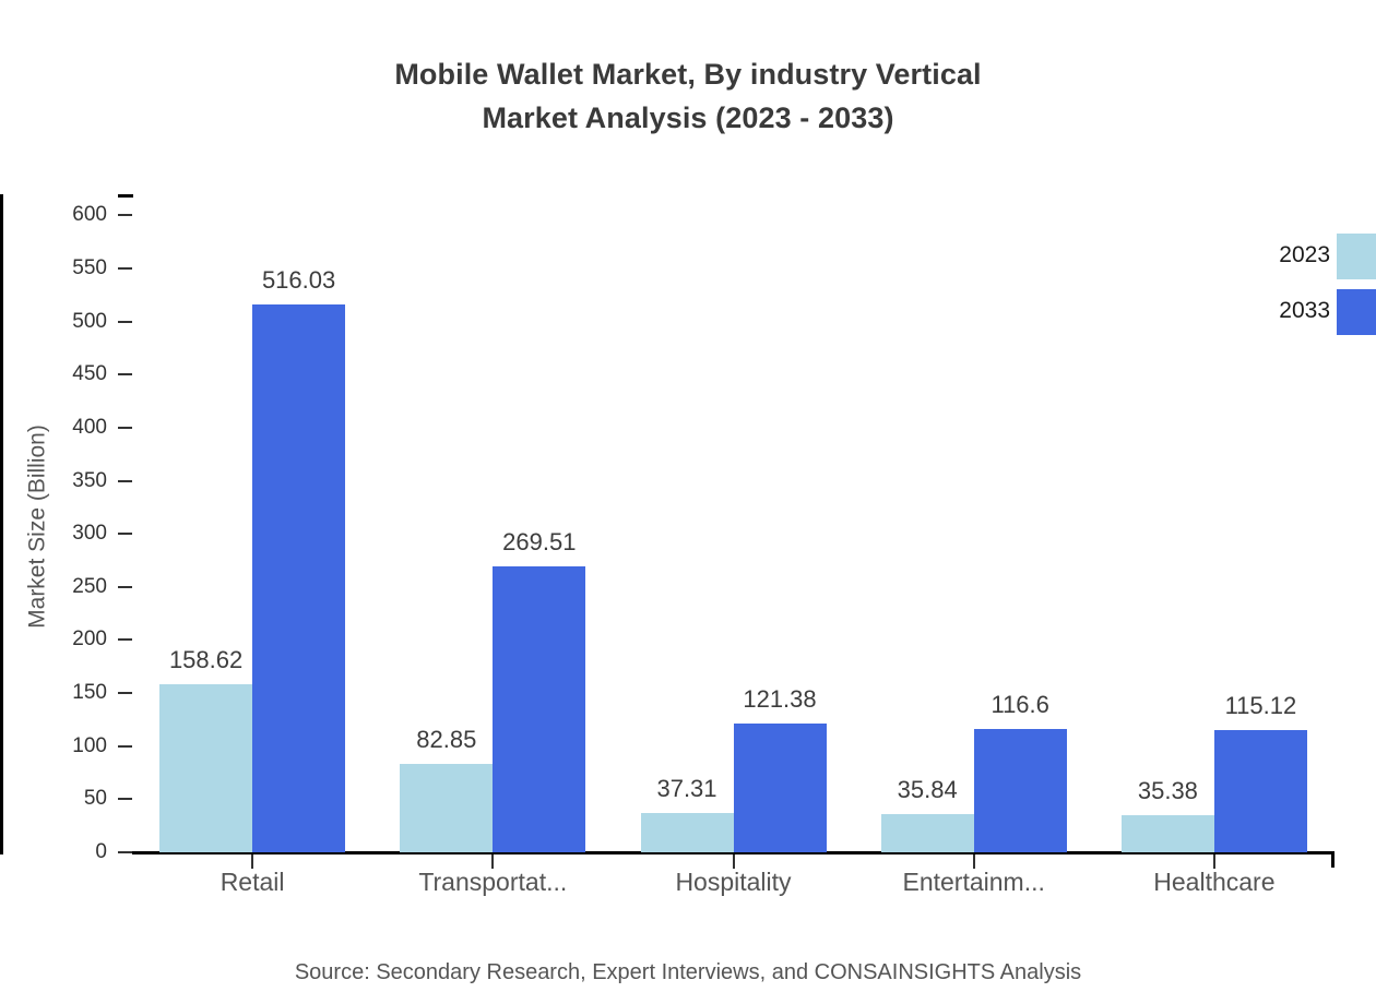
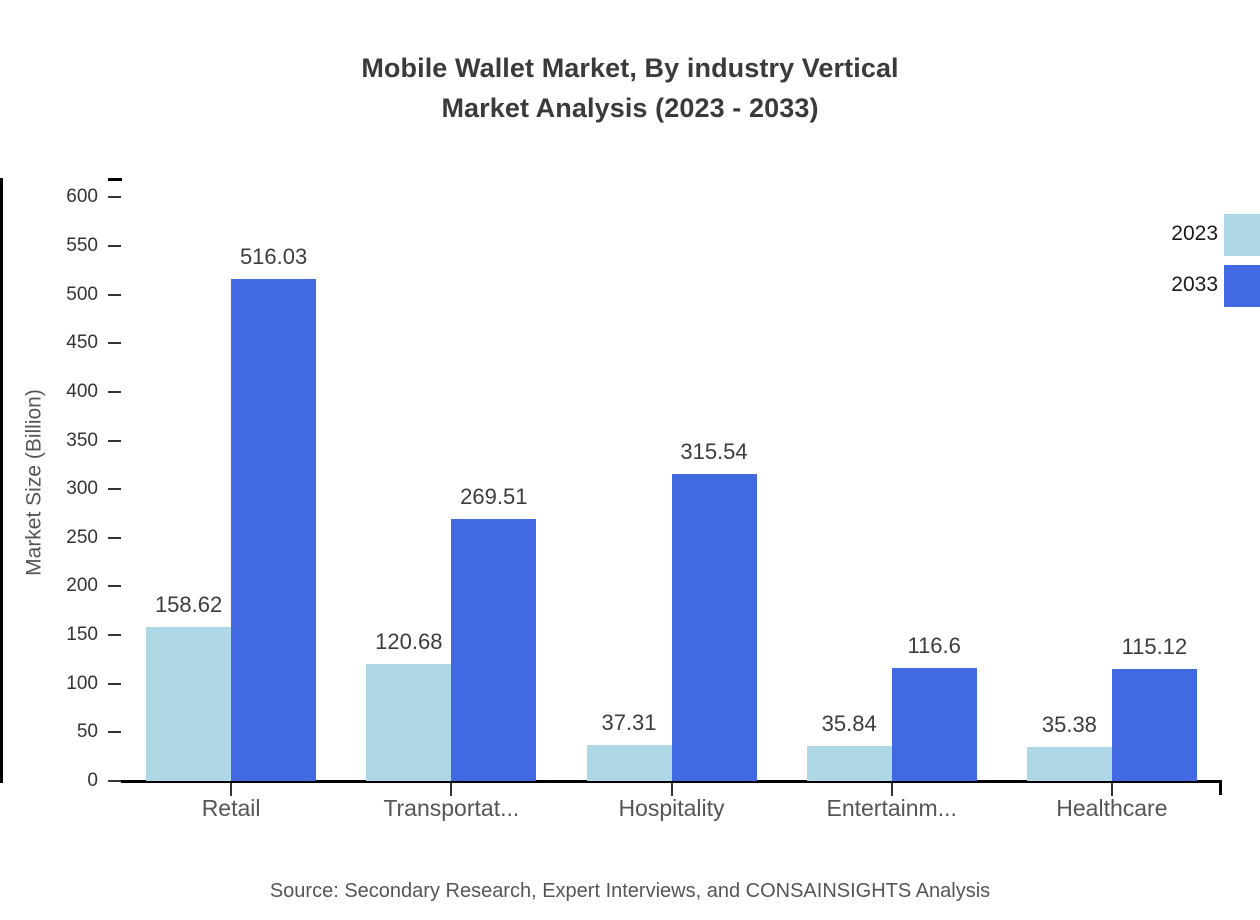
2023/Transportat...: 82.85 -> 120.68
2033/Hospitality: 121.38 -> 315.54
